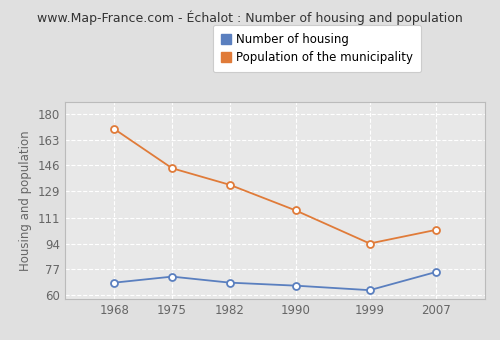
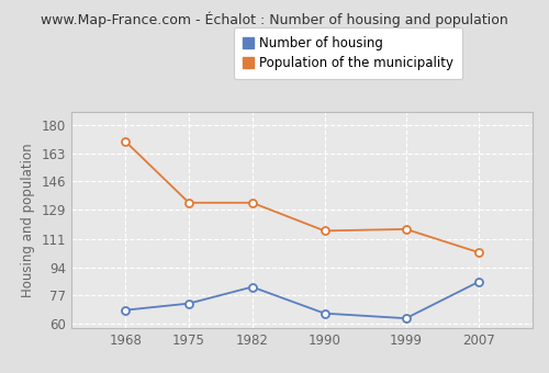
Population of the municipality/1975: 144 -> 133
Number of housing/1982: 68 -> 82
Population of the municipality/1999: 94 -> 117
Number of housing/2007: 75 -> 85
